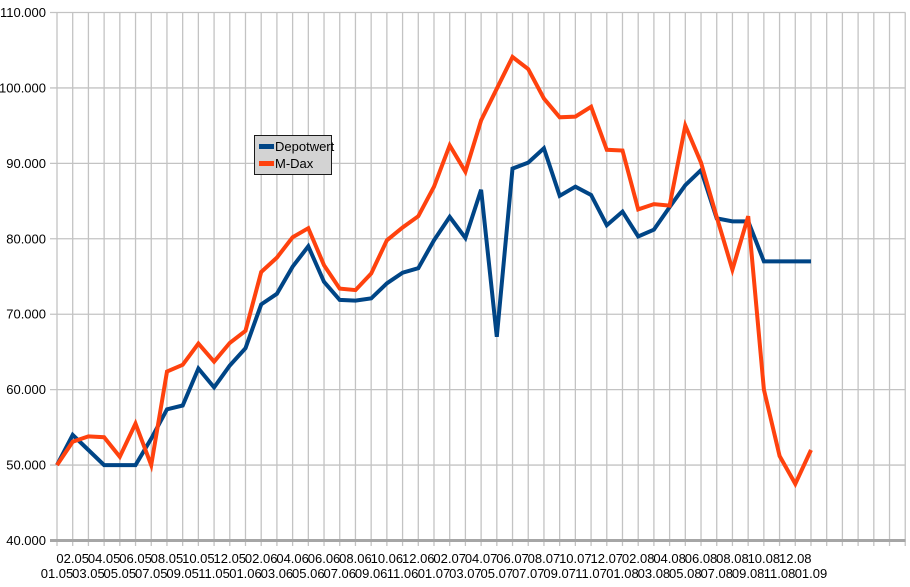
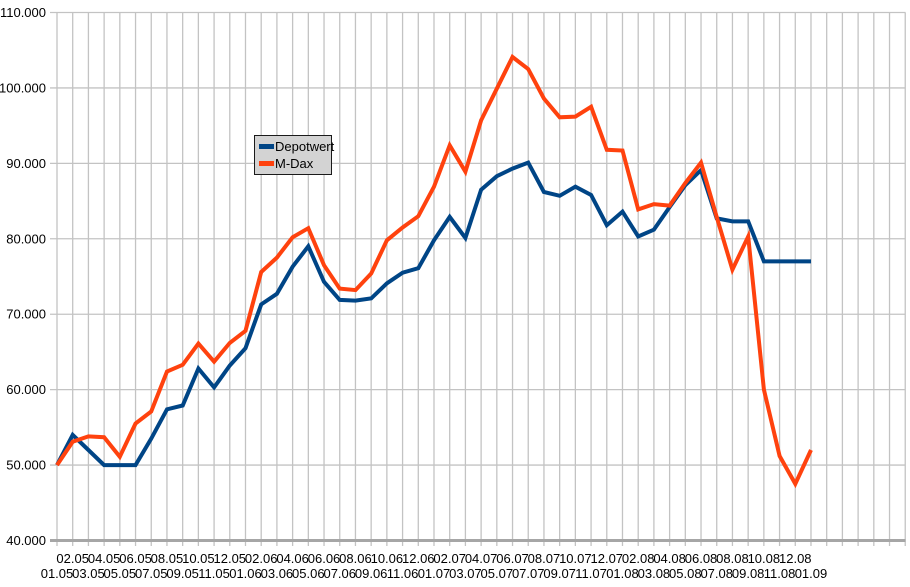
M-Dax/07.05: 50000 -> 57000
Depotwert/05.07: 67000 -> 88000
Depotwert/08.07: 92000 -> 86000
M-Dax/05.08: 95000 -> 87000
M-Dax/09.08: 83000 -> 80000
